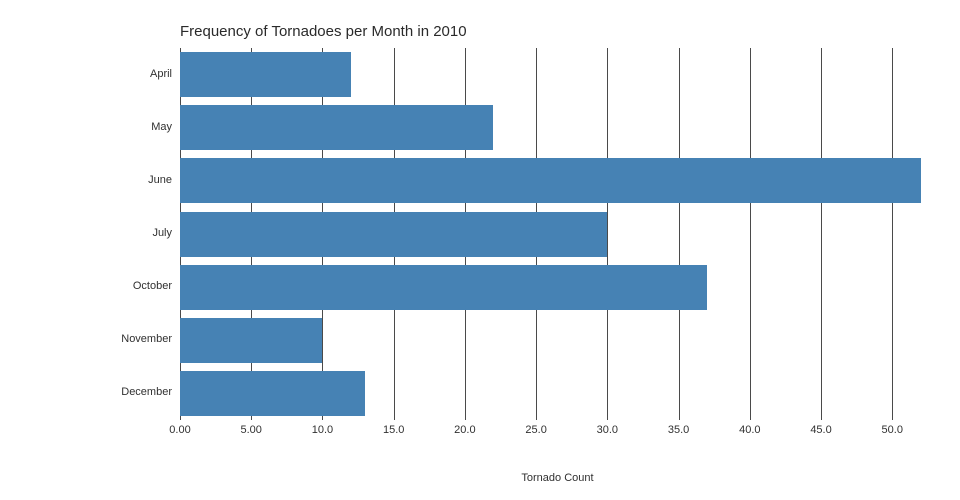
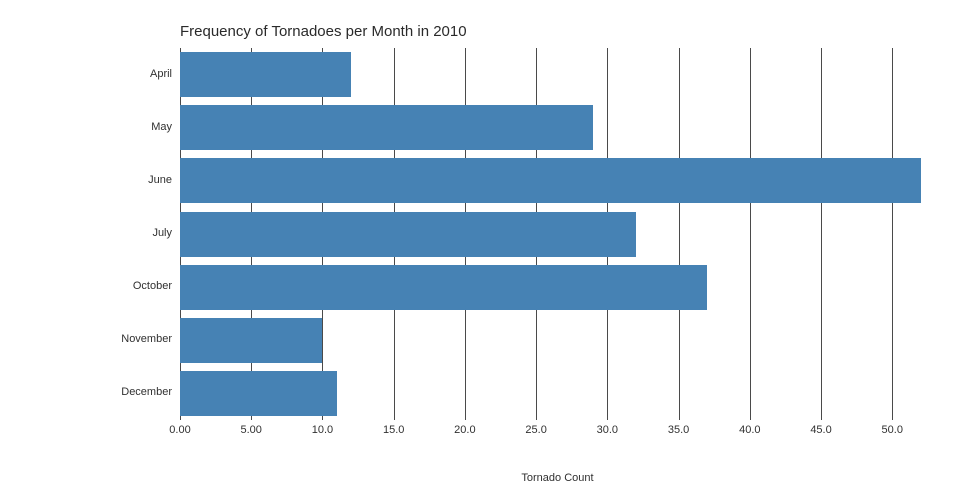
May: 22 -> 29
July: 30 -> 32
December: 13 -> 11
